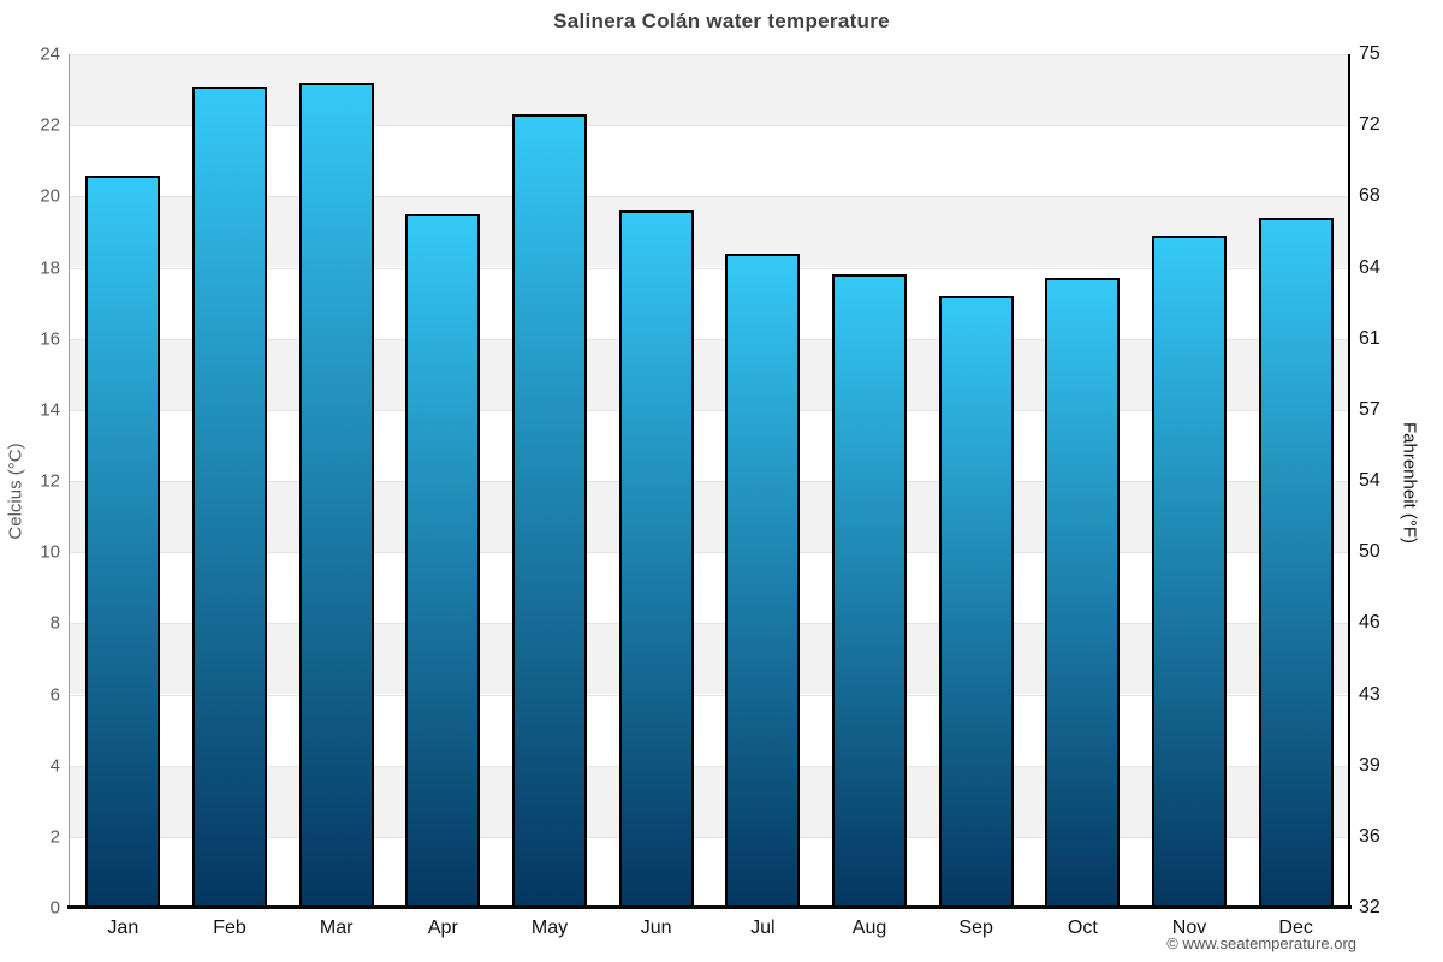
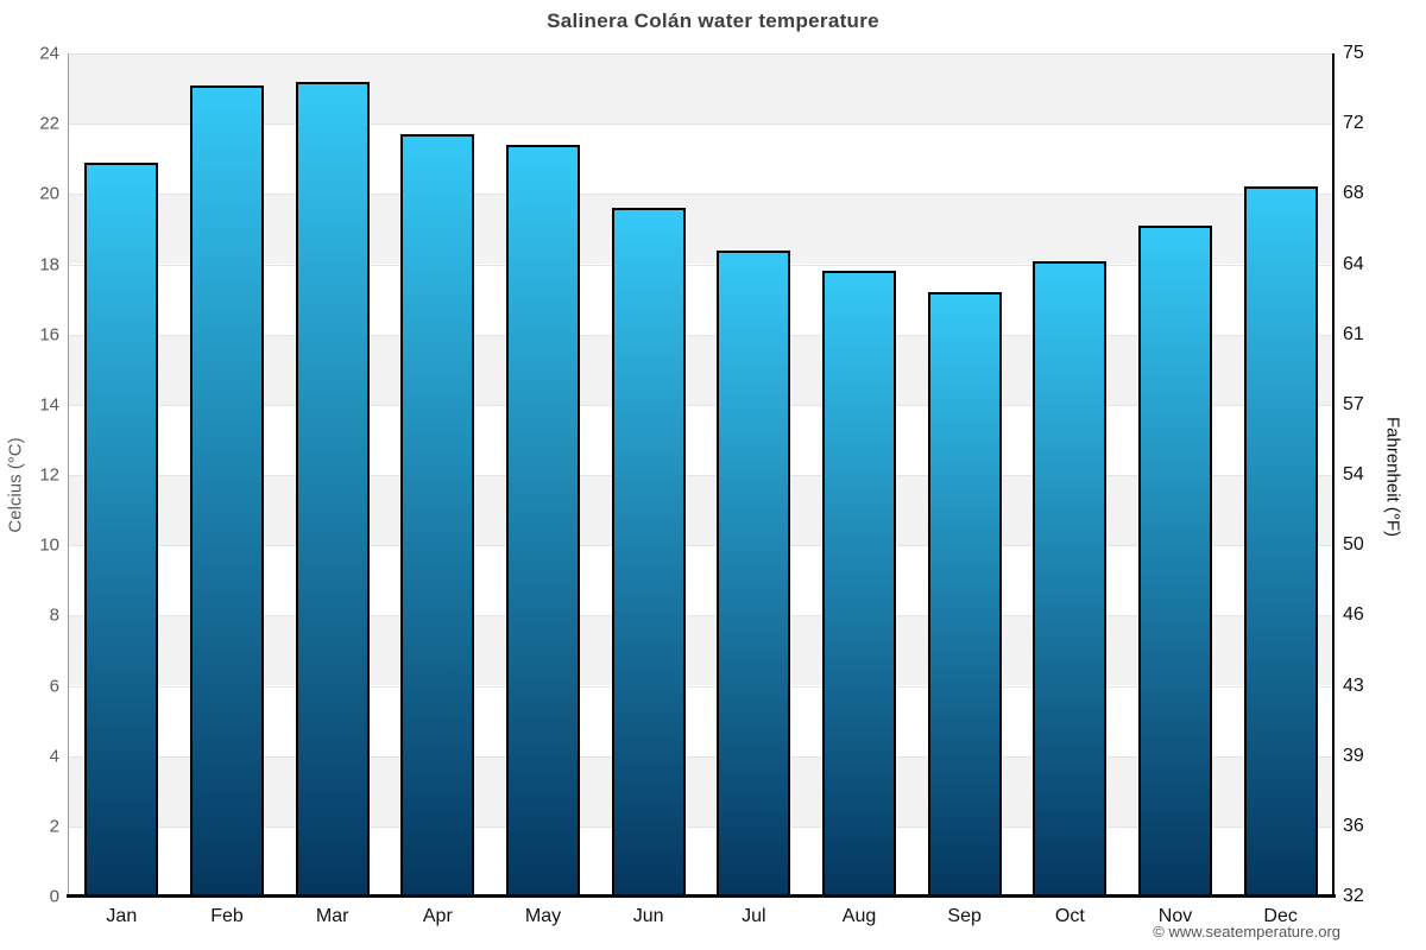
Jan: 20.6 -> 20.9
Apr: 19.5 -> 21.7
May: 22.3 -> 21.4
Oct: 17.7 -> 18.1
Nov: 18.9 -> 19.1
Dec: 19.4 -> 20.2
